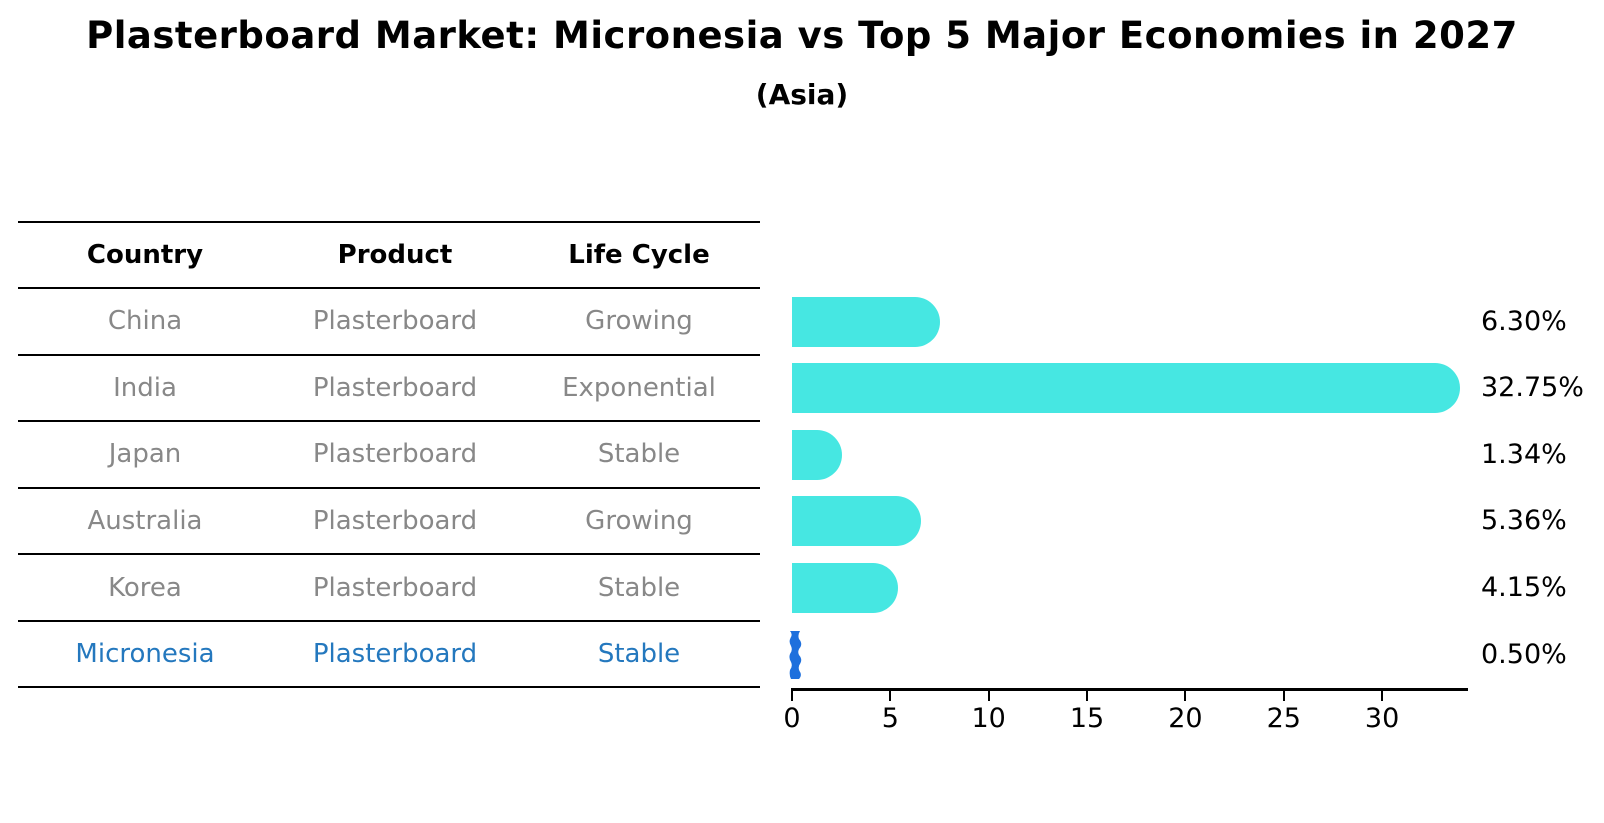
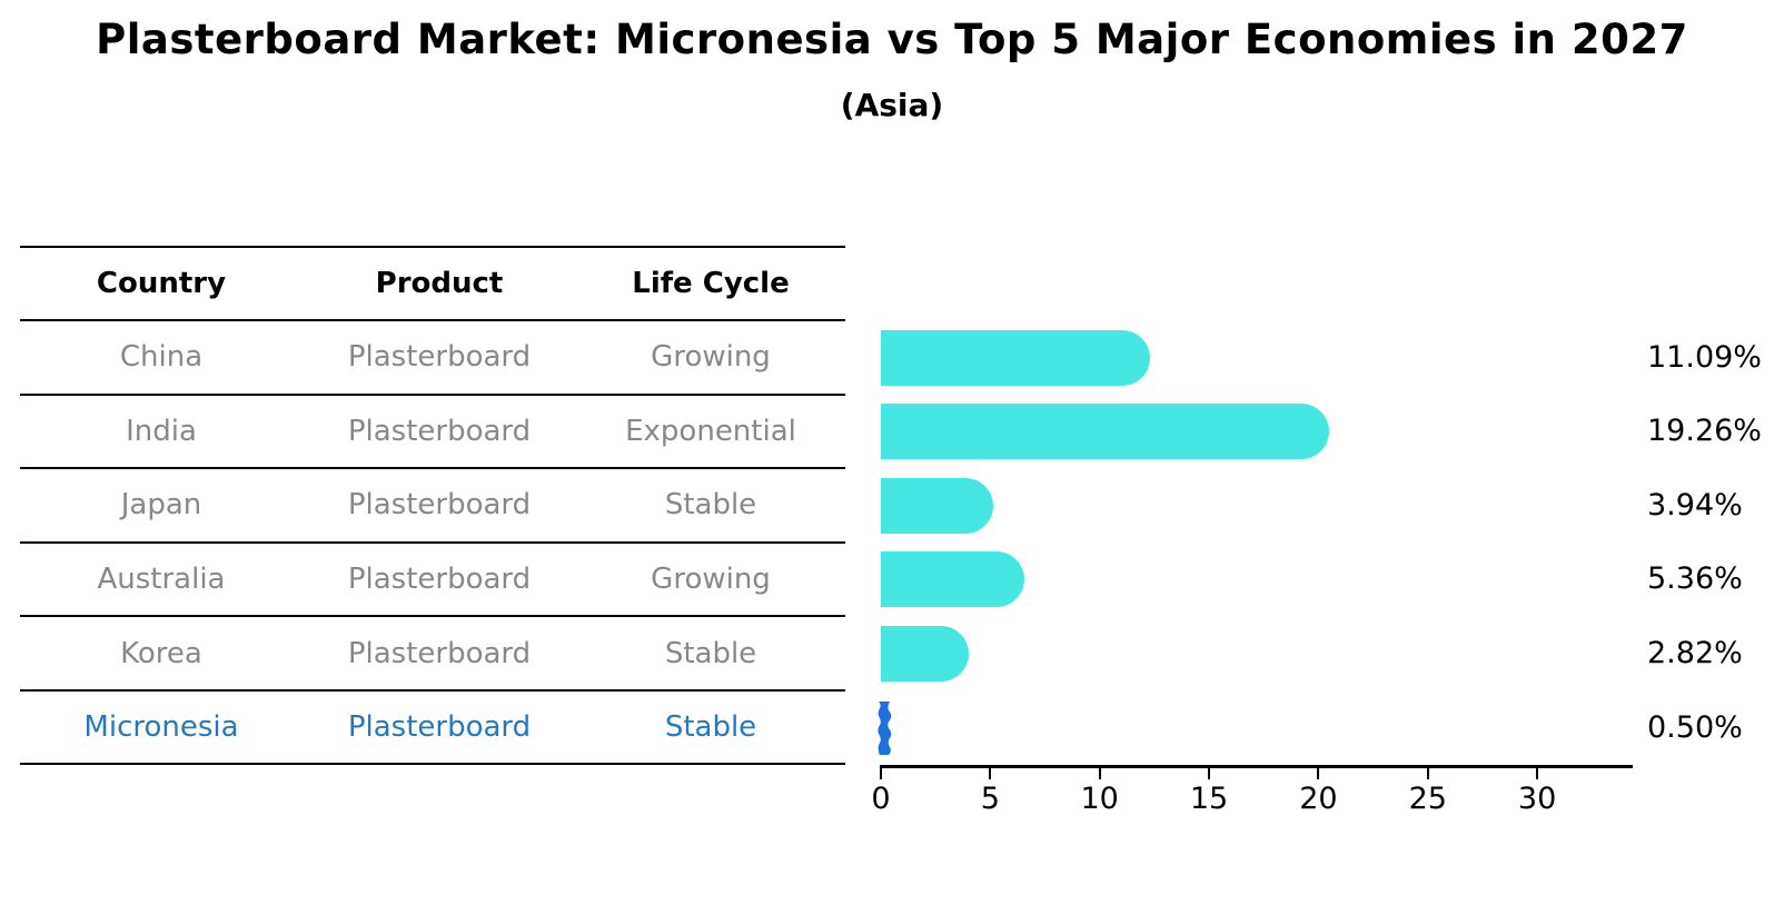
China: 6.30% -> 11.09%
India: 32.75% -> 19.26%
Japan: 1.34% -> 3.94%
Korea: 4.15% -> 2.82%
